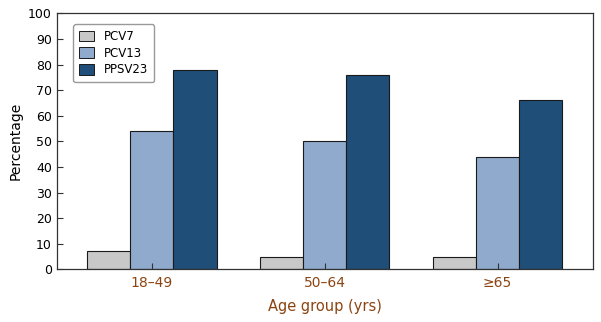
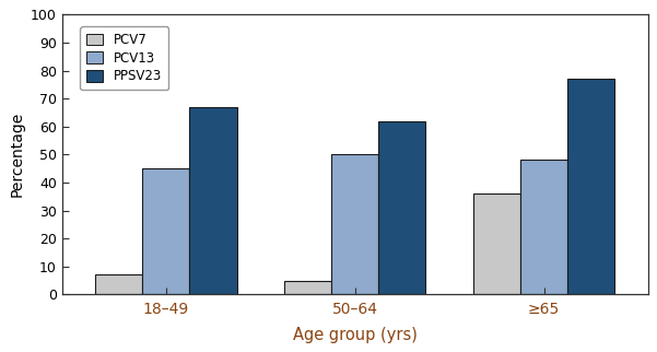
PCV13/18–49: 54 -> 45
PPSV23/18–49: 78 -> 67
PPSV23/50–64: 76 -> 62
PCV7/≥65: 5 -> 36
PCV13/≥65: 44 -> 48
PPSV23/≥65: 66 -> 77
